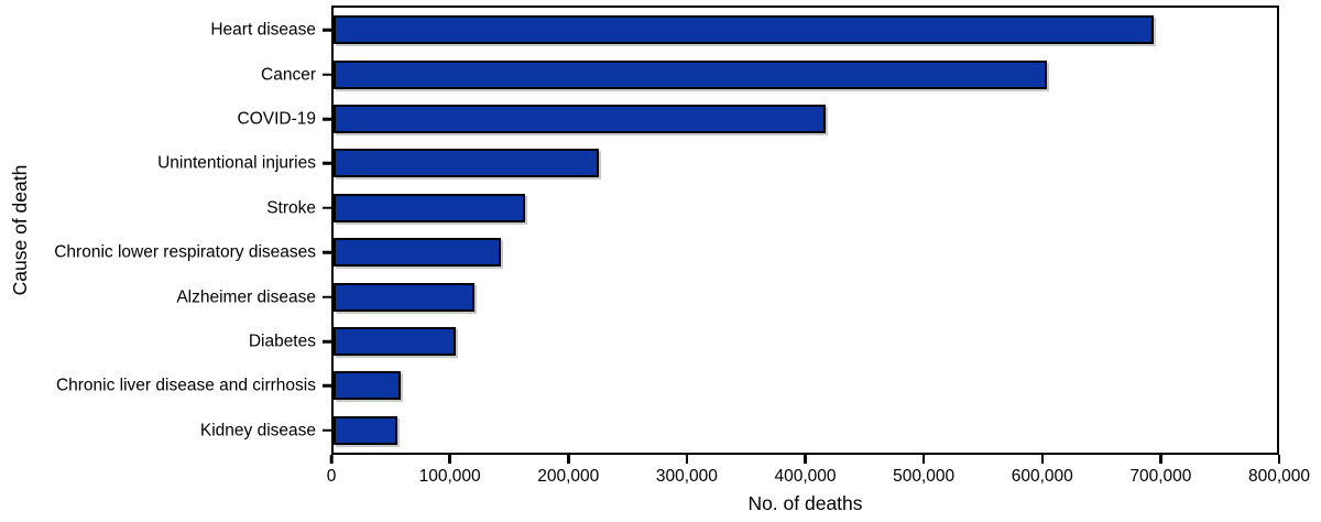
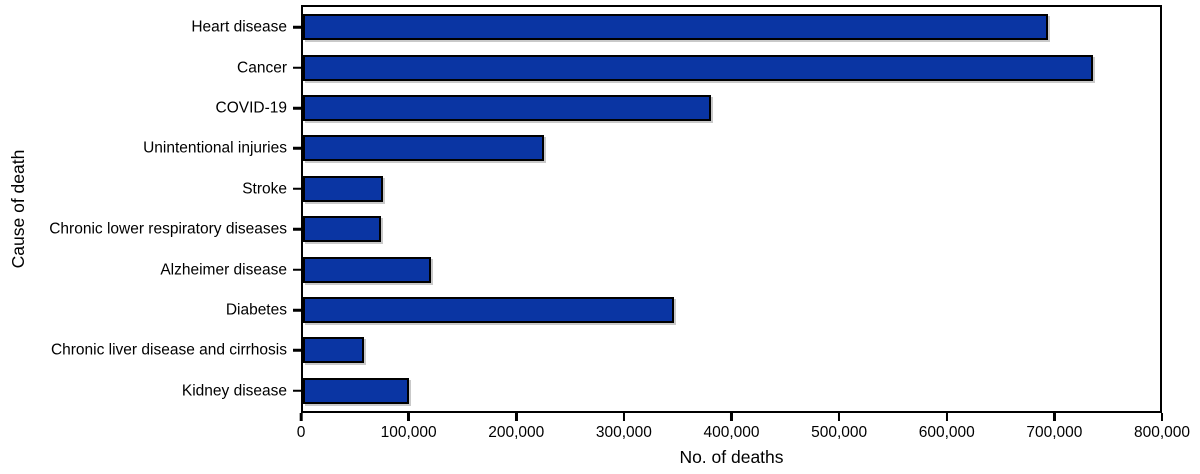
Cancer: 605000 -> 737000
COVID-19: 417000 -> 381000
Stroke: 163000 -> 75000
Chronic lower respiratory diseases: 142000 -> 73000
Diabetes: 103000 -> 346000
Kidney disease: 54000 -> 99000
